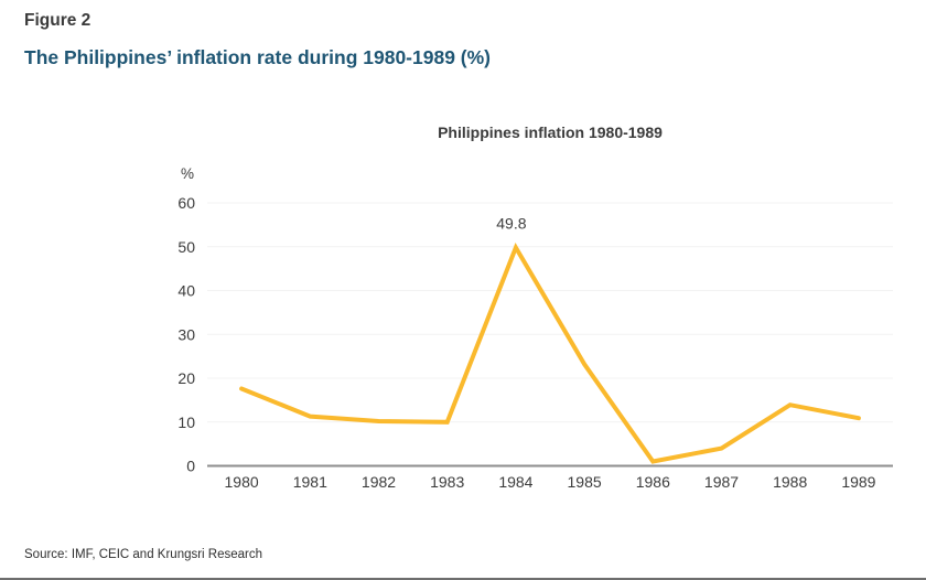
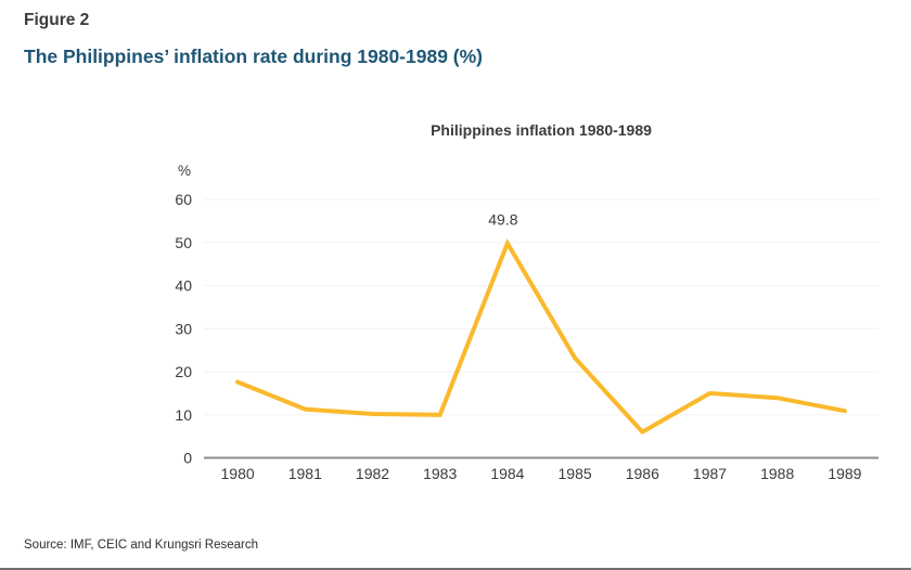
1986: 1 -> 6
1987: 4 -> 15
